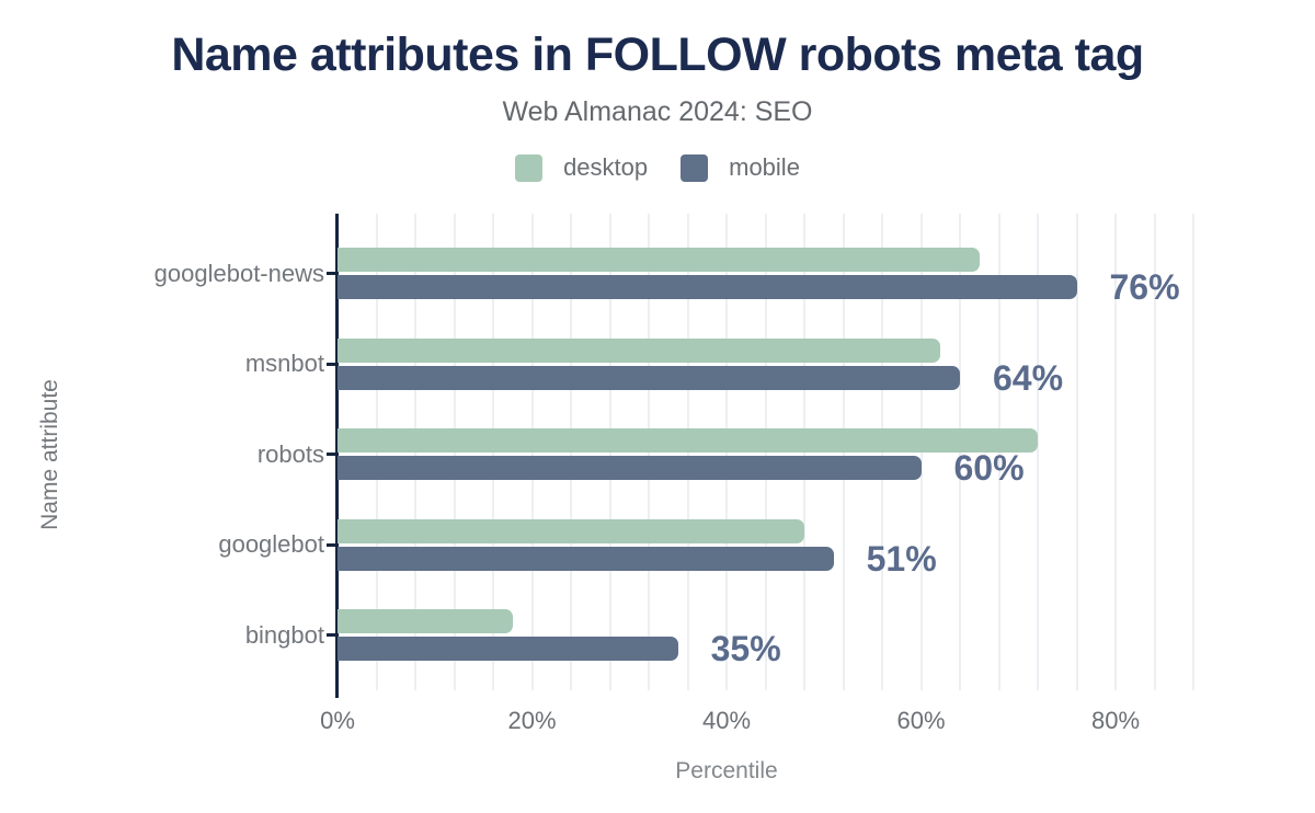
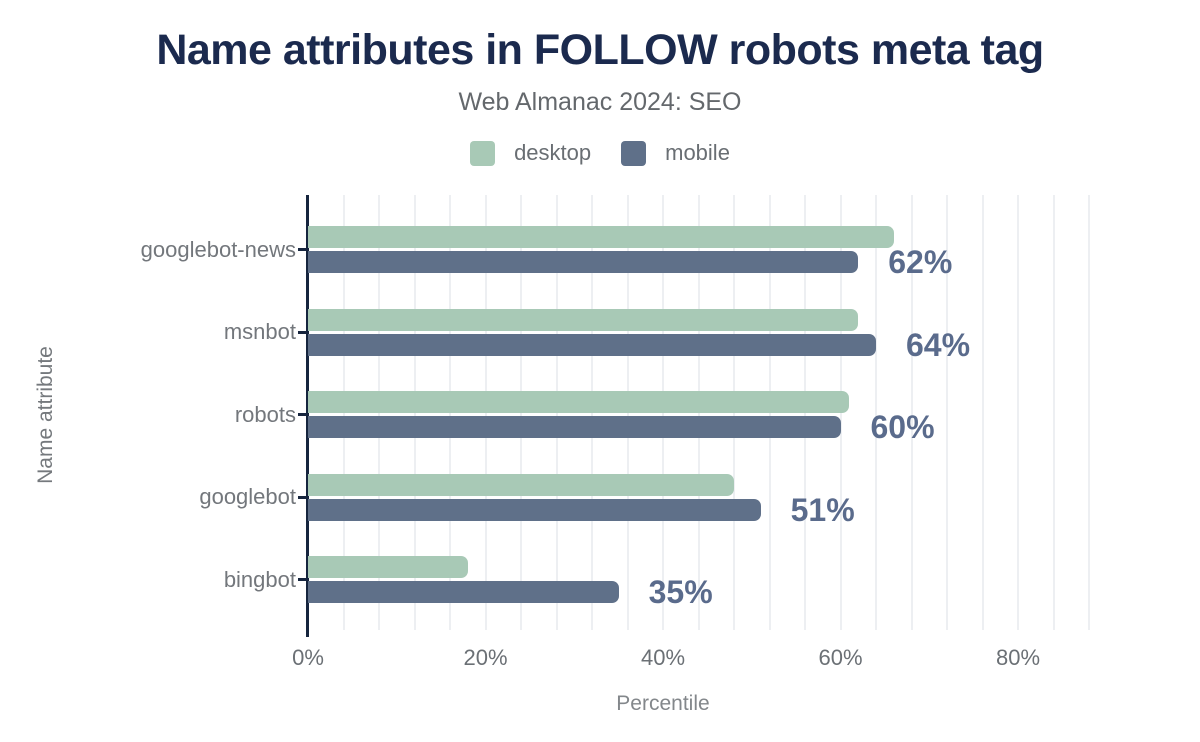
mobile/googlebot-news: 76% -> 62%
desktop/robots: 72% -> 61%
